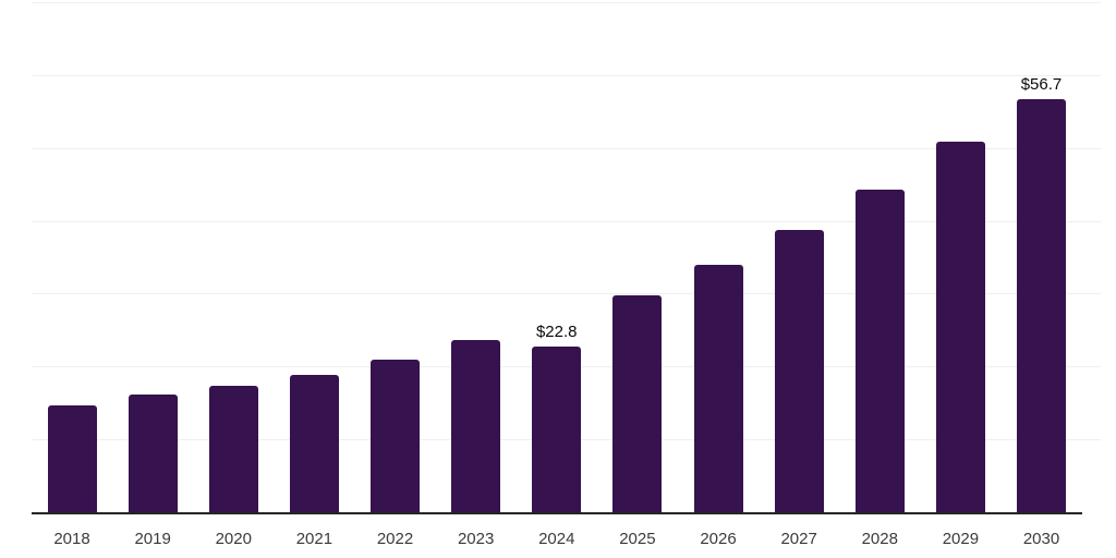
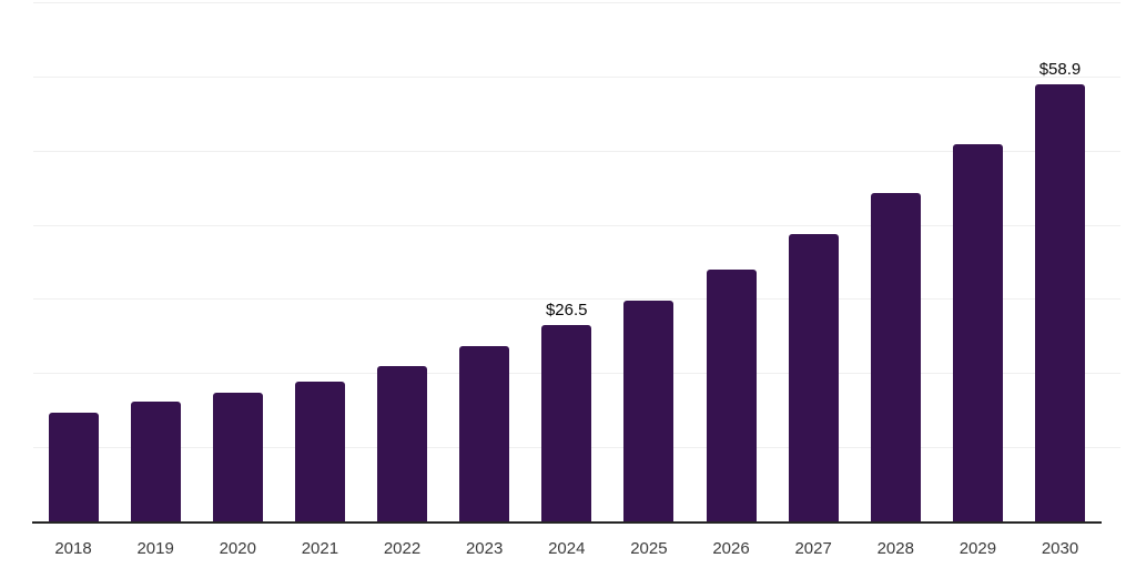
2024: $22.8 -> $26.5
2030: $56.7 -> $58.9
